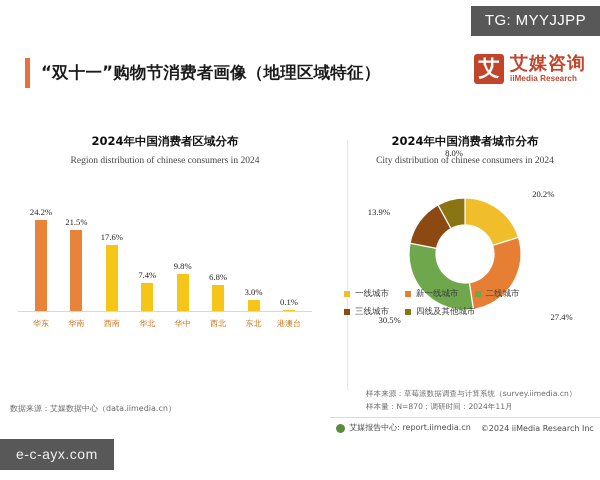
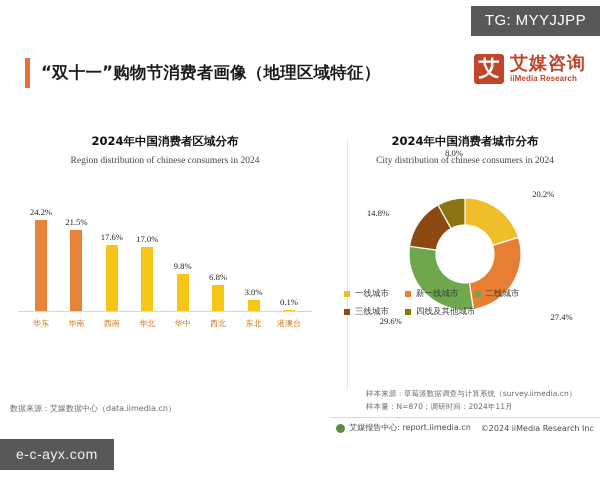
2024年中国消费者区域分布/华北: 7.4% -> 17.0%
2024年中国消费者城市分布/二线城市: 30.5% -> 29.6%
2024年中国消费者城市分布/三线城市: 13.9% -> 14.8%
